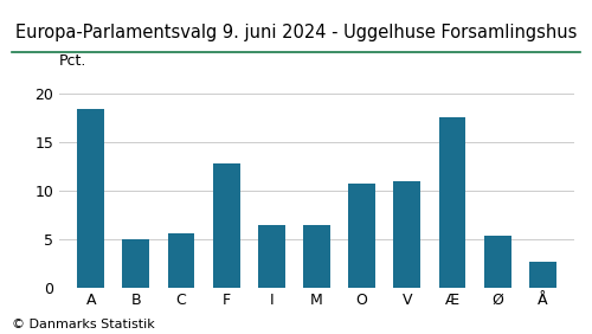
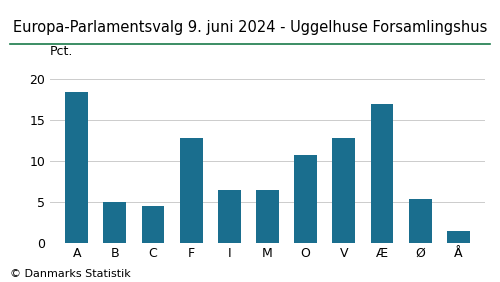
C: 5.6 -> 4.5
V: 11.0 -> 12.8
Æ: 17.6 -> 16.9
Å: 2.6 -> 1.4
